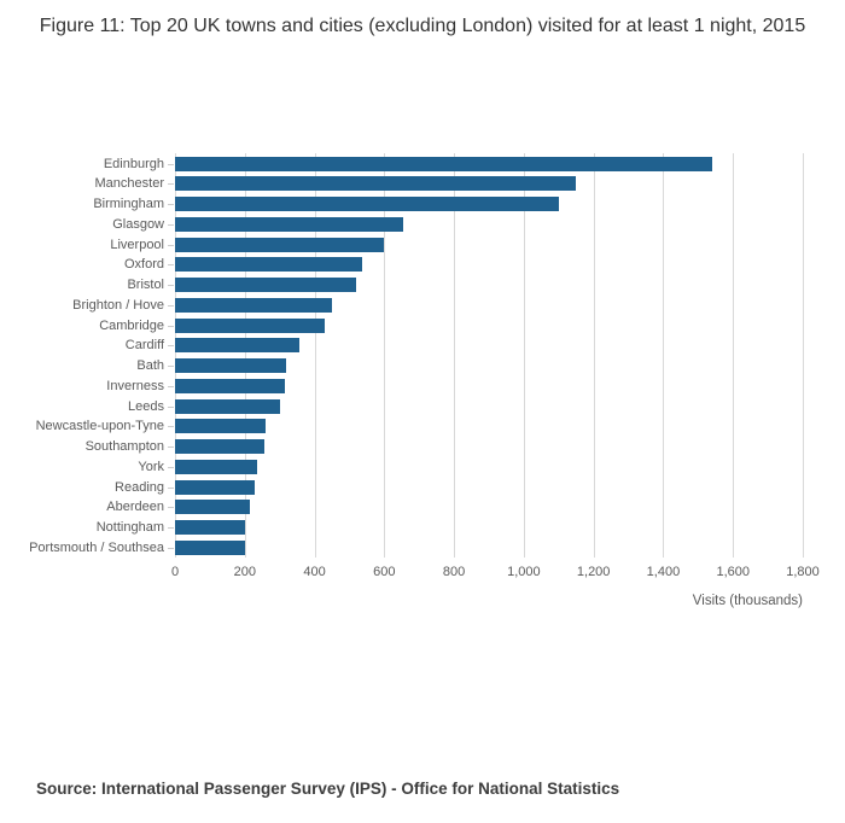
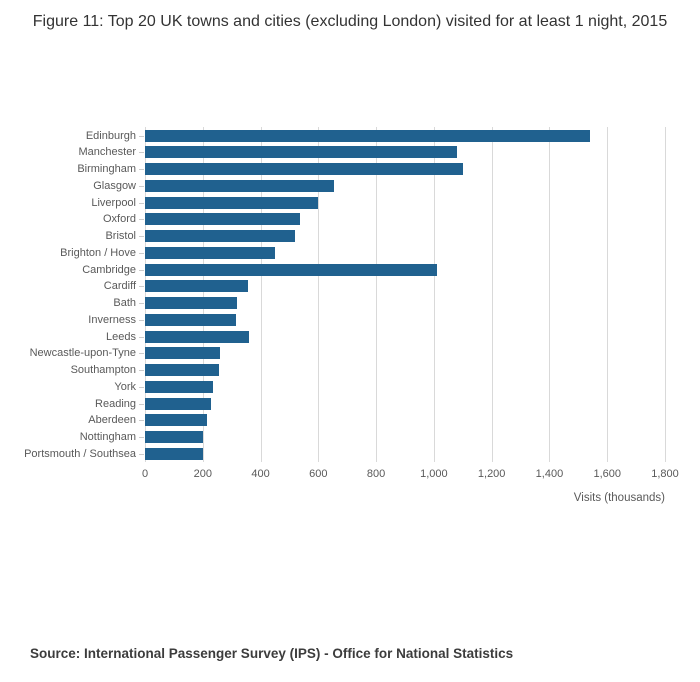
Manchester: 1150 -> 1080
Cambridge: 430 -> 1010
Leeds: 300 -> 360
